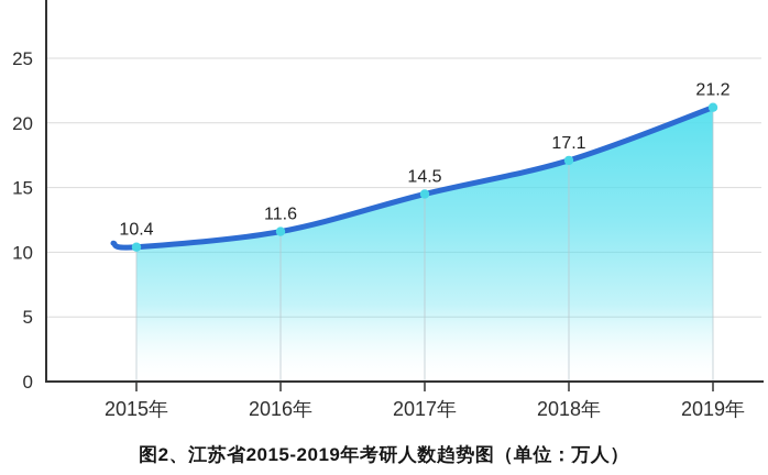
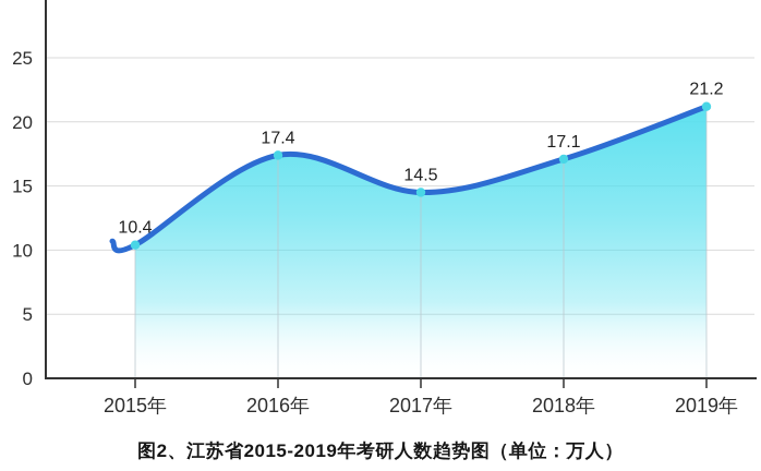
2016年: 11.6 -> 17.4
